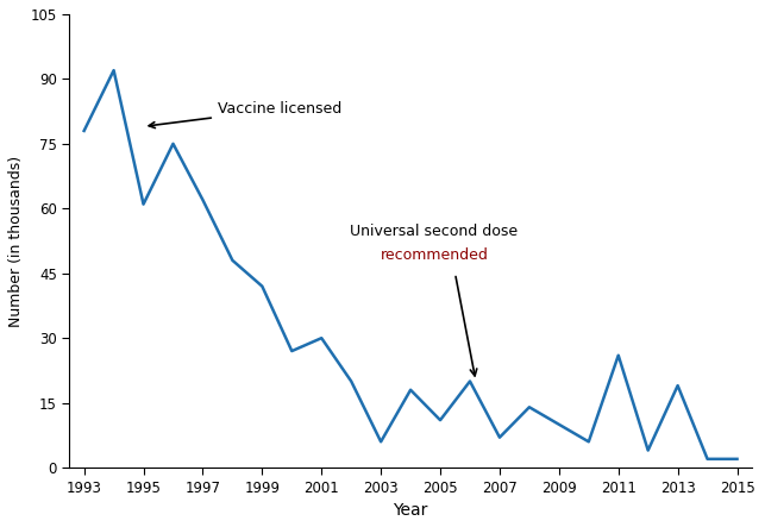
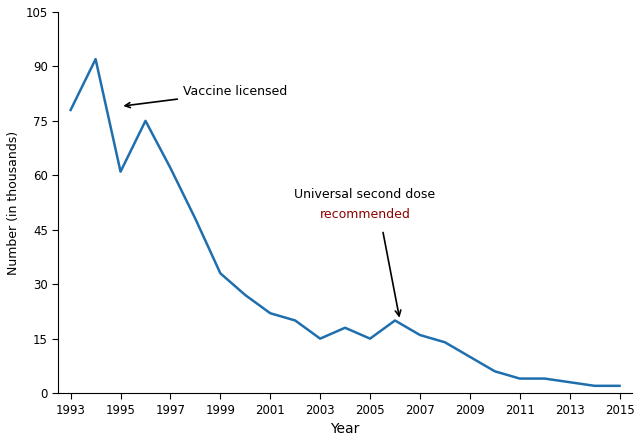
1999: 42 -> 33
2001: 30 -> 22
2003: 6 -> 15
2005: 11 -> 15
2007: 7 -> 16
2011: 26 -> 4
2013: 19 -> 3
